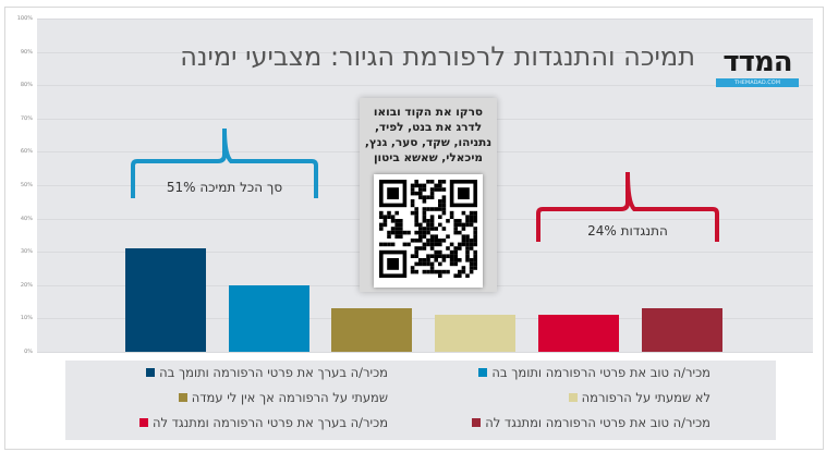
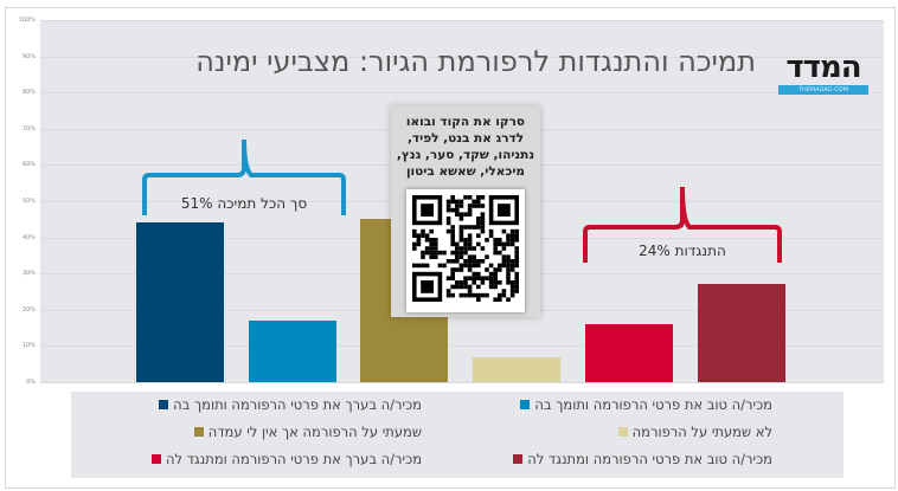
מכיר/ה בערך את פרטי הרפורמה ותומך בה: 31% -> 44%
מכיר/ה טוב את פרטי הרפורמה ותומך בה: 20% -> 17%
שמעתי על הרפורמה אך אין לי עמדה: 13% -> 45%
לא שמעתי על הרפורמה: 11% -> 7%
מכיר/ה בערך את פרטי הרפורמה ומתנגד לה: 11% -> 16%
מכיר/ה טוב את פרטי הרפורמה ומתנגד לה: 13% -> 27%
